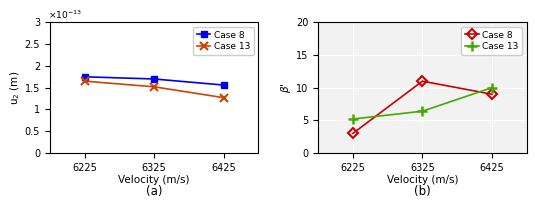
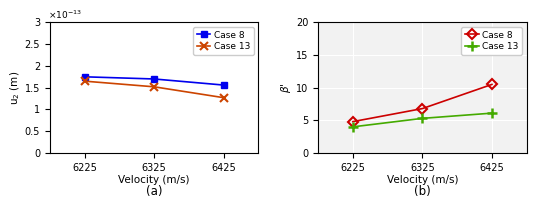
(b)/Case 8/6225: 3.0 -> 4.8
(b)/Case 13/6225: 5.2 -> 4.0
(b)/Case 8/6325: 11.0 -> 6.8
(b)/Case 13/6325: 6.4 -> 5.3
(b)/Case 8/6425: 9.0 -> 10.5
(b)/Case 13/6425: 10.0 -> 6.1
